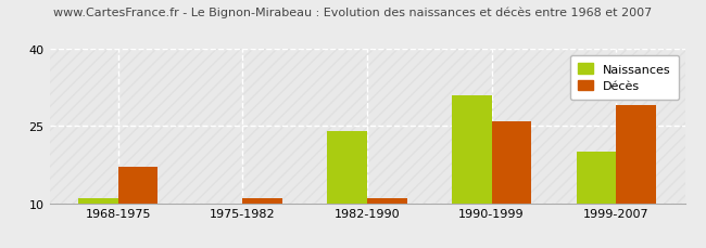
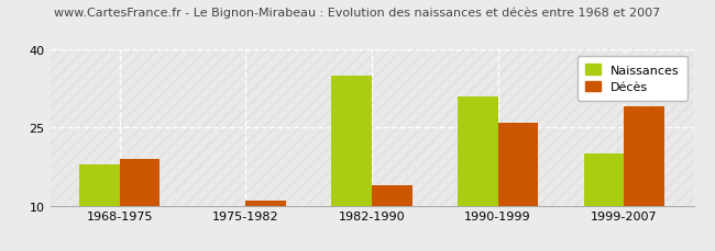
Naissances/1968-1975: 11 -> 18
Décès/1968-1975: 17 -> 19
Naissances/1982-1990: 24 -> 35
Décès/1982-1990: 11 -> 14
